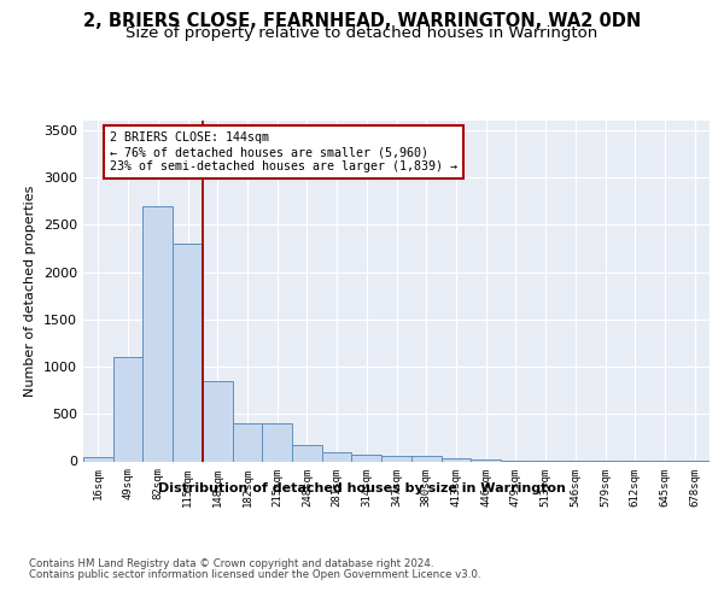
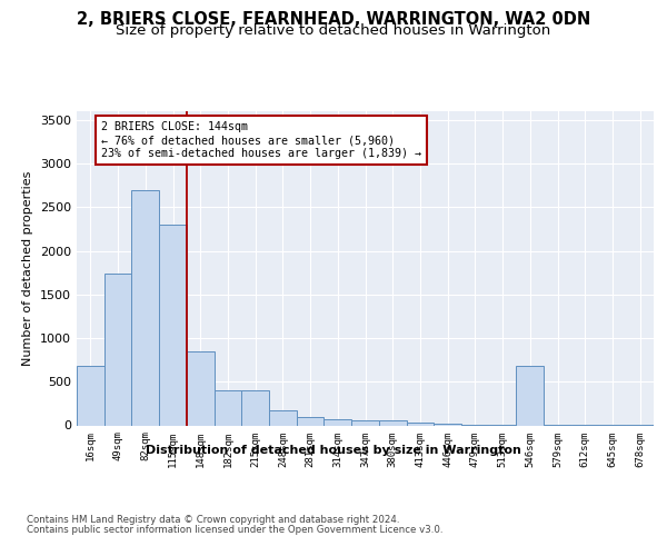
16sqm: 50 -> 680
49sqm: 1100 -> 1740
546sqm: 0 -> 680
